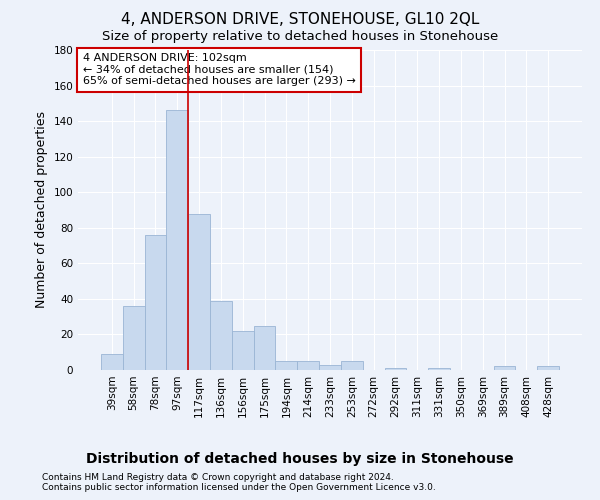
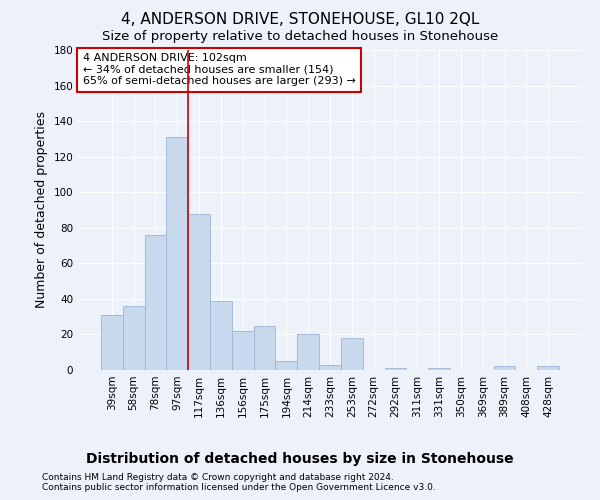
39sqm: 9 -> 31
97sqm: 146 -> 131
214sqm: 5 -> 20
253sqm: 5 -> 18
